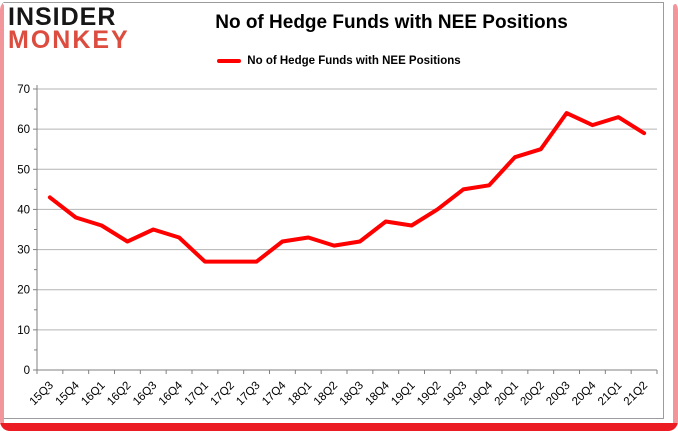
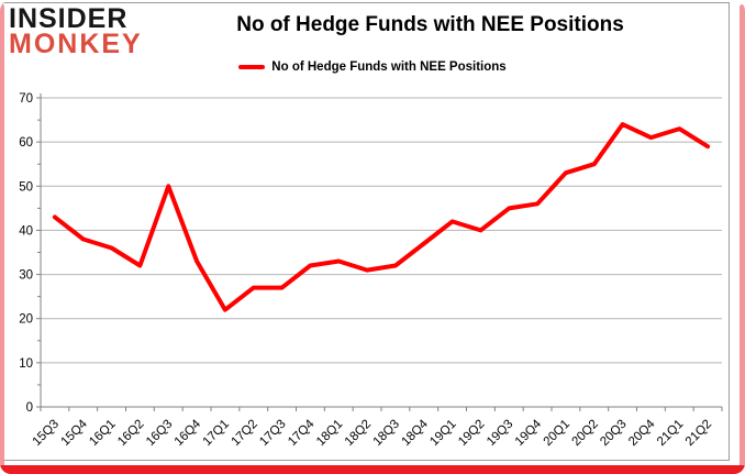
16Q3: 35 -> 50
17Q1: 27 -> 22
19Q1: 36 -> 42
